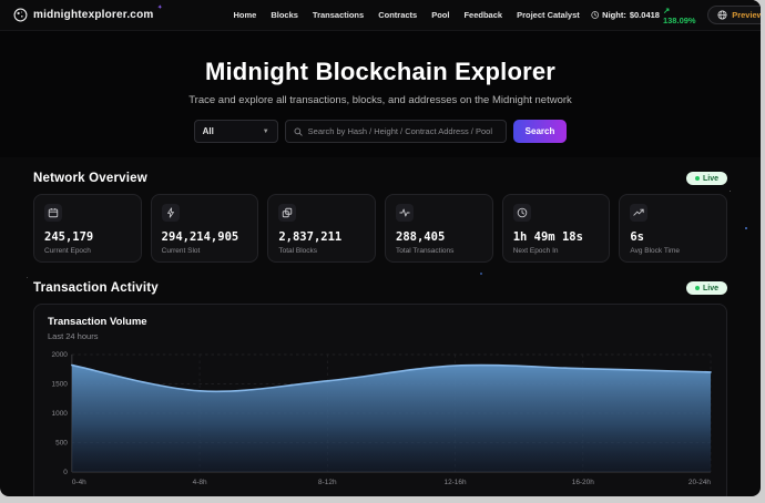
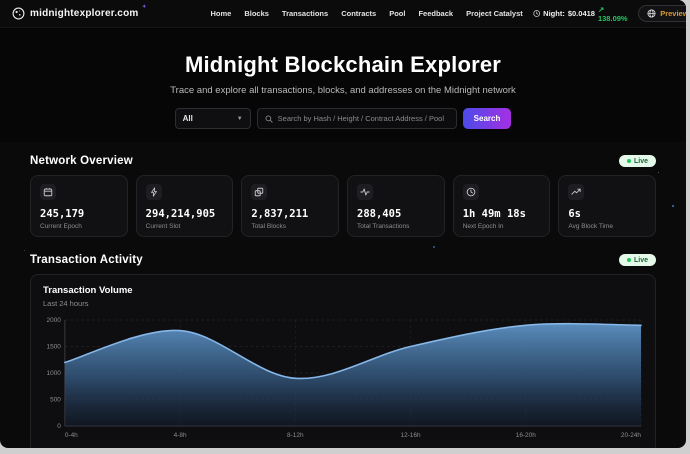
0-4h: 1800 -> 1200
4-8h: 1400 -> 1800
8-12h: 1600 -> 900
12-16h: 1800 -> 1500
16-20h: 1800 -> 1900
20-24h: 1700 -> 1900
